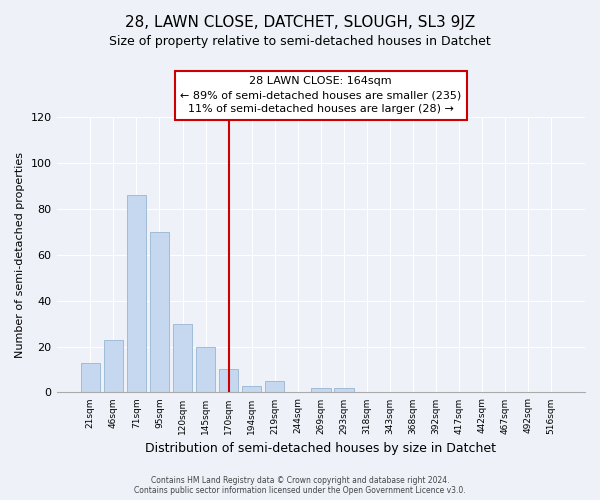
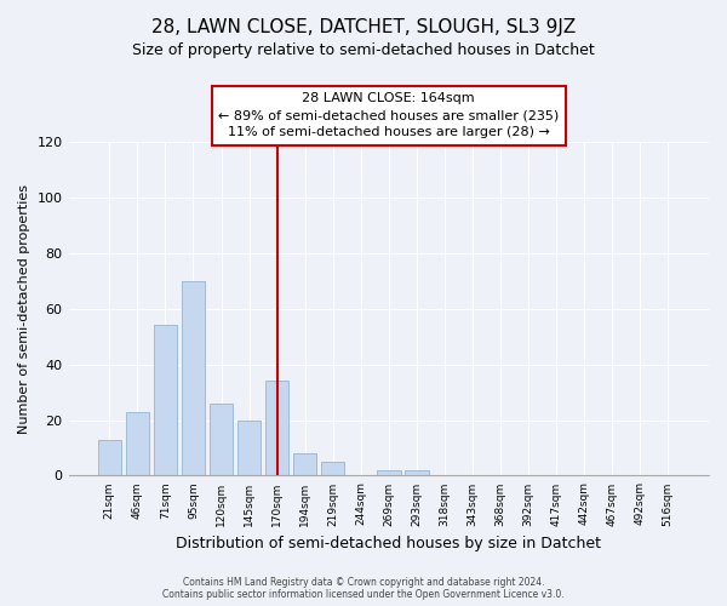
71sqm: 86 -> 54
120sqm: 30 -> 26
170sqm: 10 -> 34
194sqm: 3 -> 8
